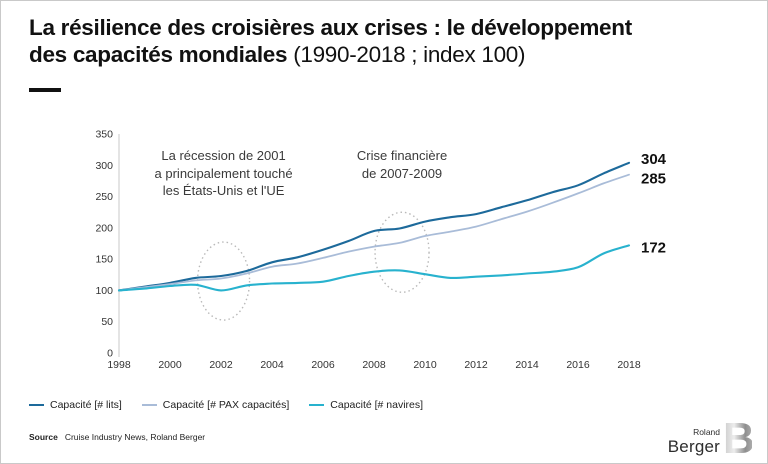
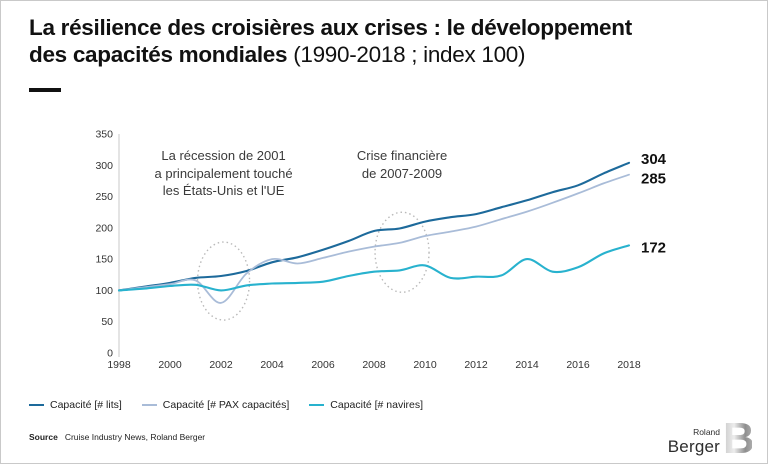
Capacité [# PAX capacités]/2002: 120 -> 80
Capacité [# PAX capacités]/2004: 140 -> 150
Capacité [# navires]/2010: 130 -> 140
Capacité [# navires]/2014: 130 -> 150
